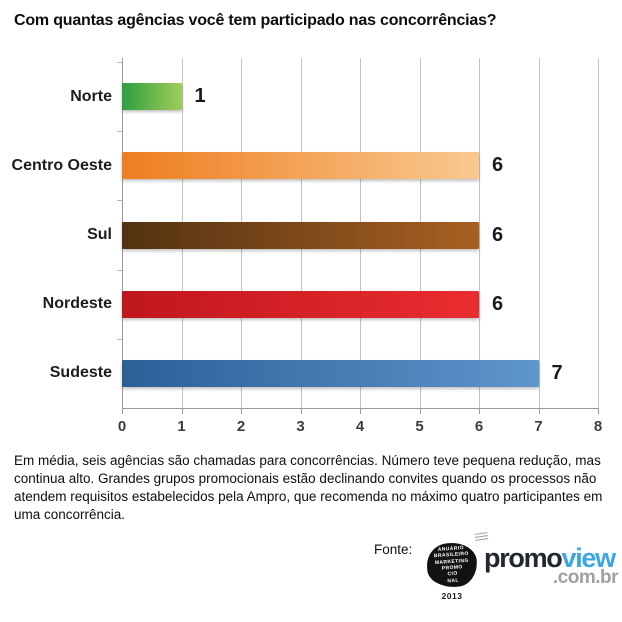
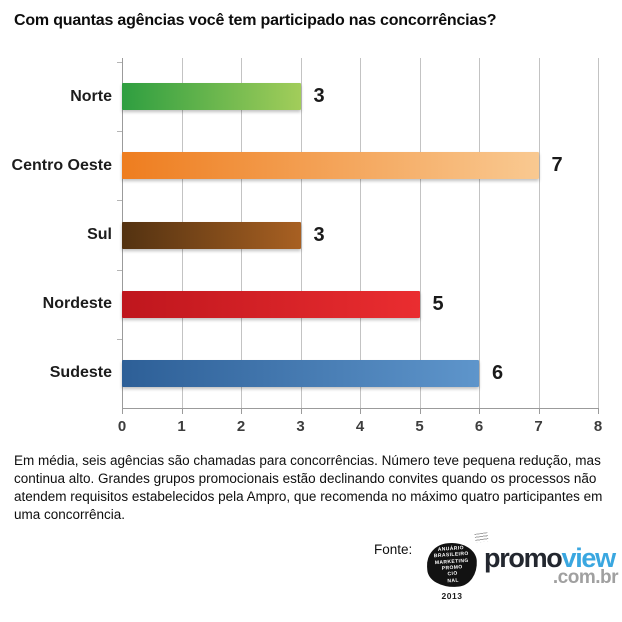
Norte: 1 -> 3
Centro Oeste: 6 -> 7
Sul: 6 -> 3
Nordeste: 6 -> 5
Sudeste: 7 -> 6
